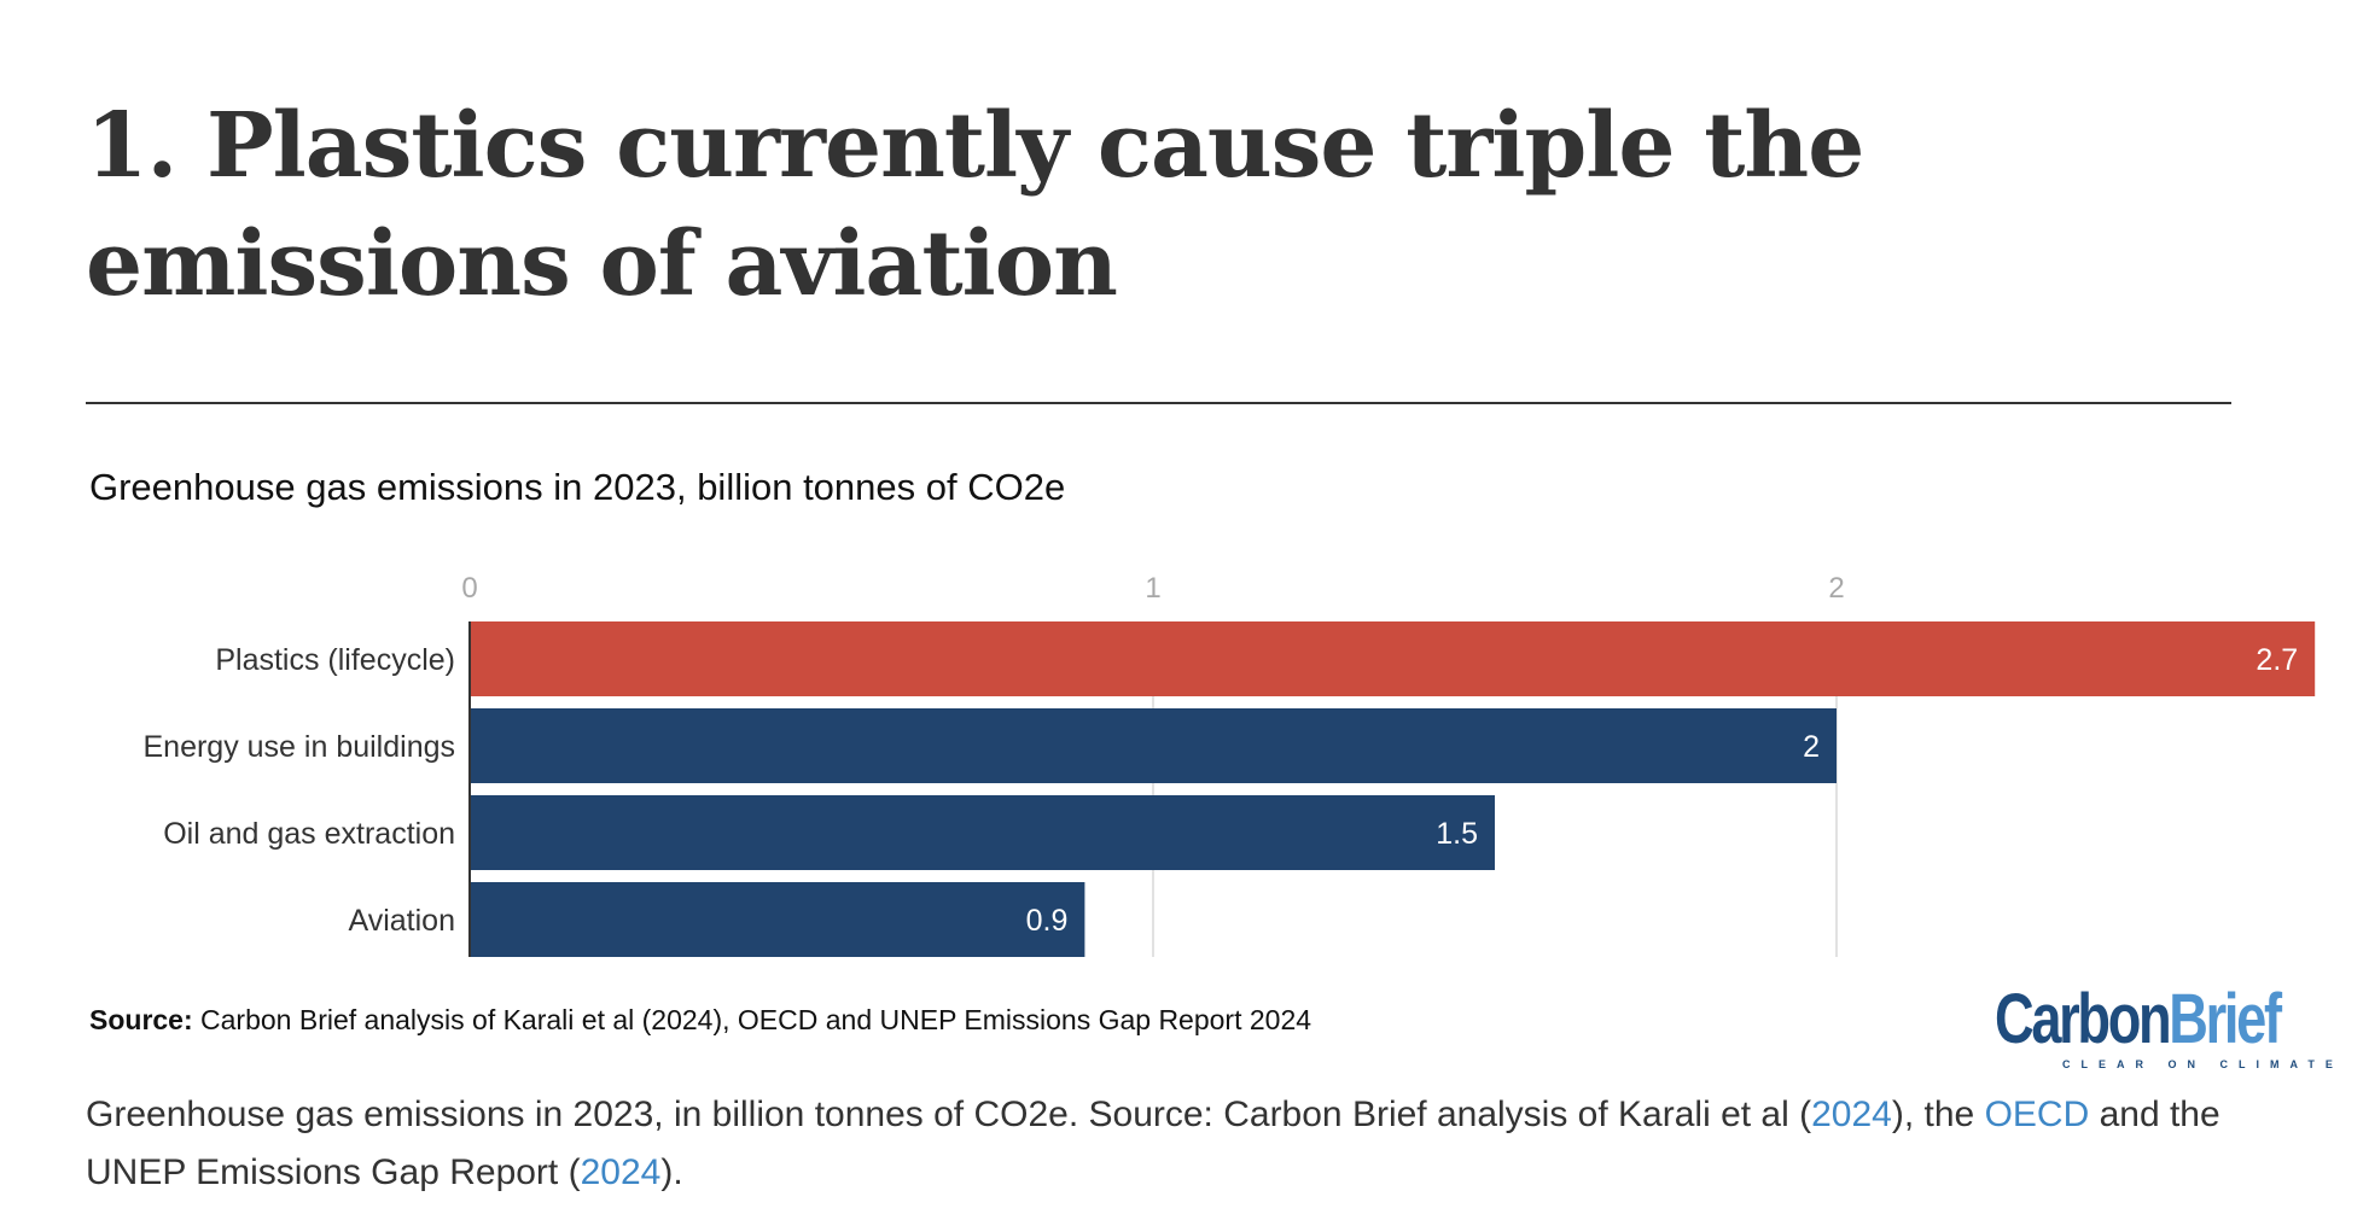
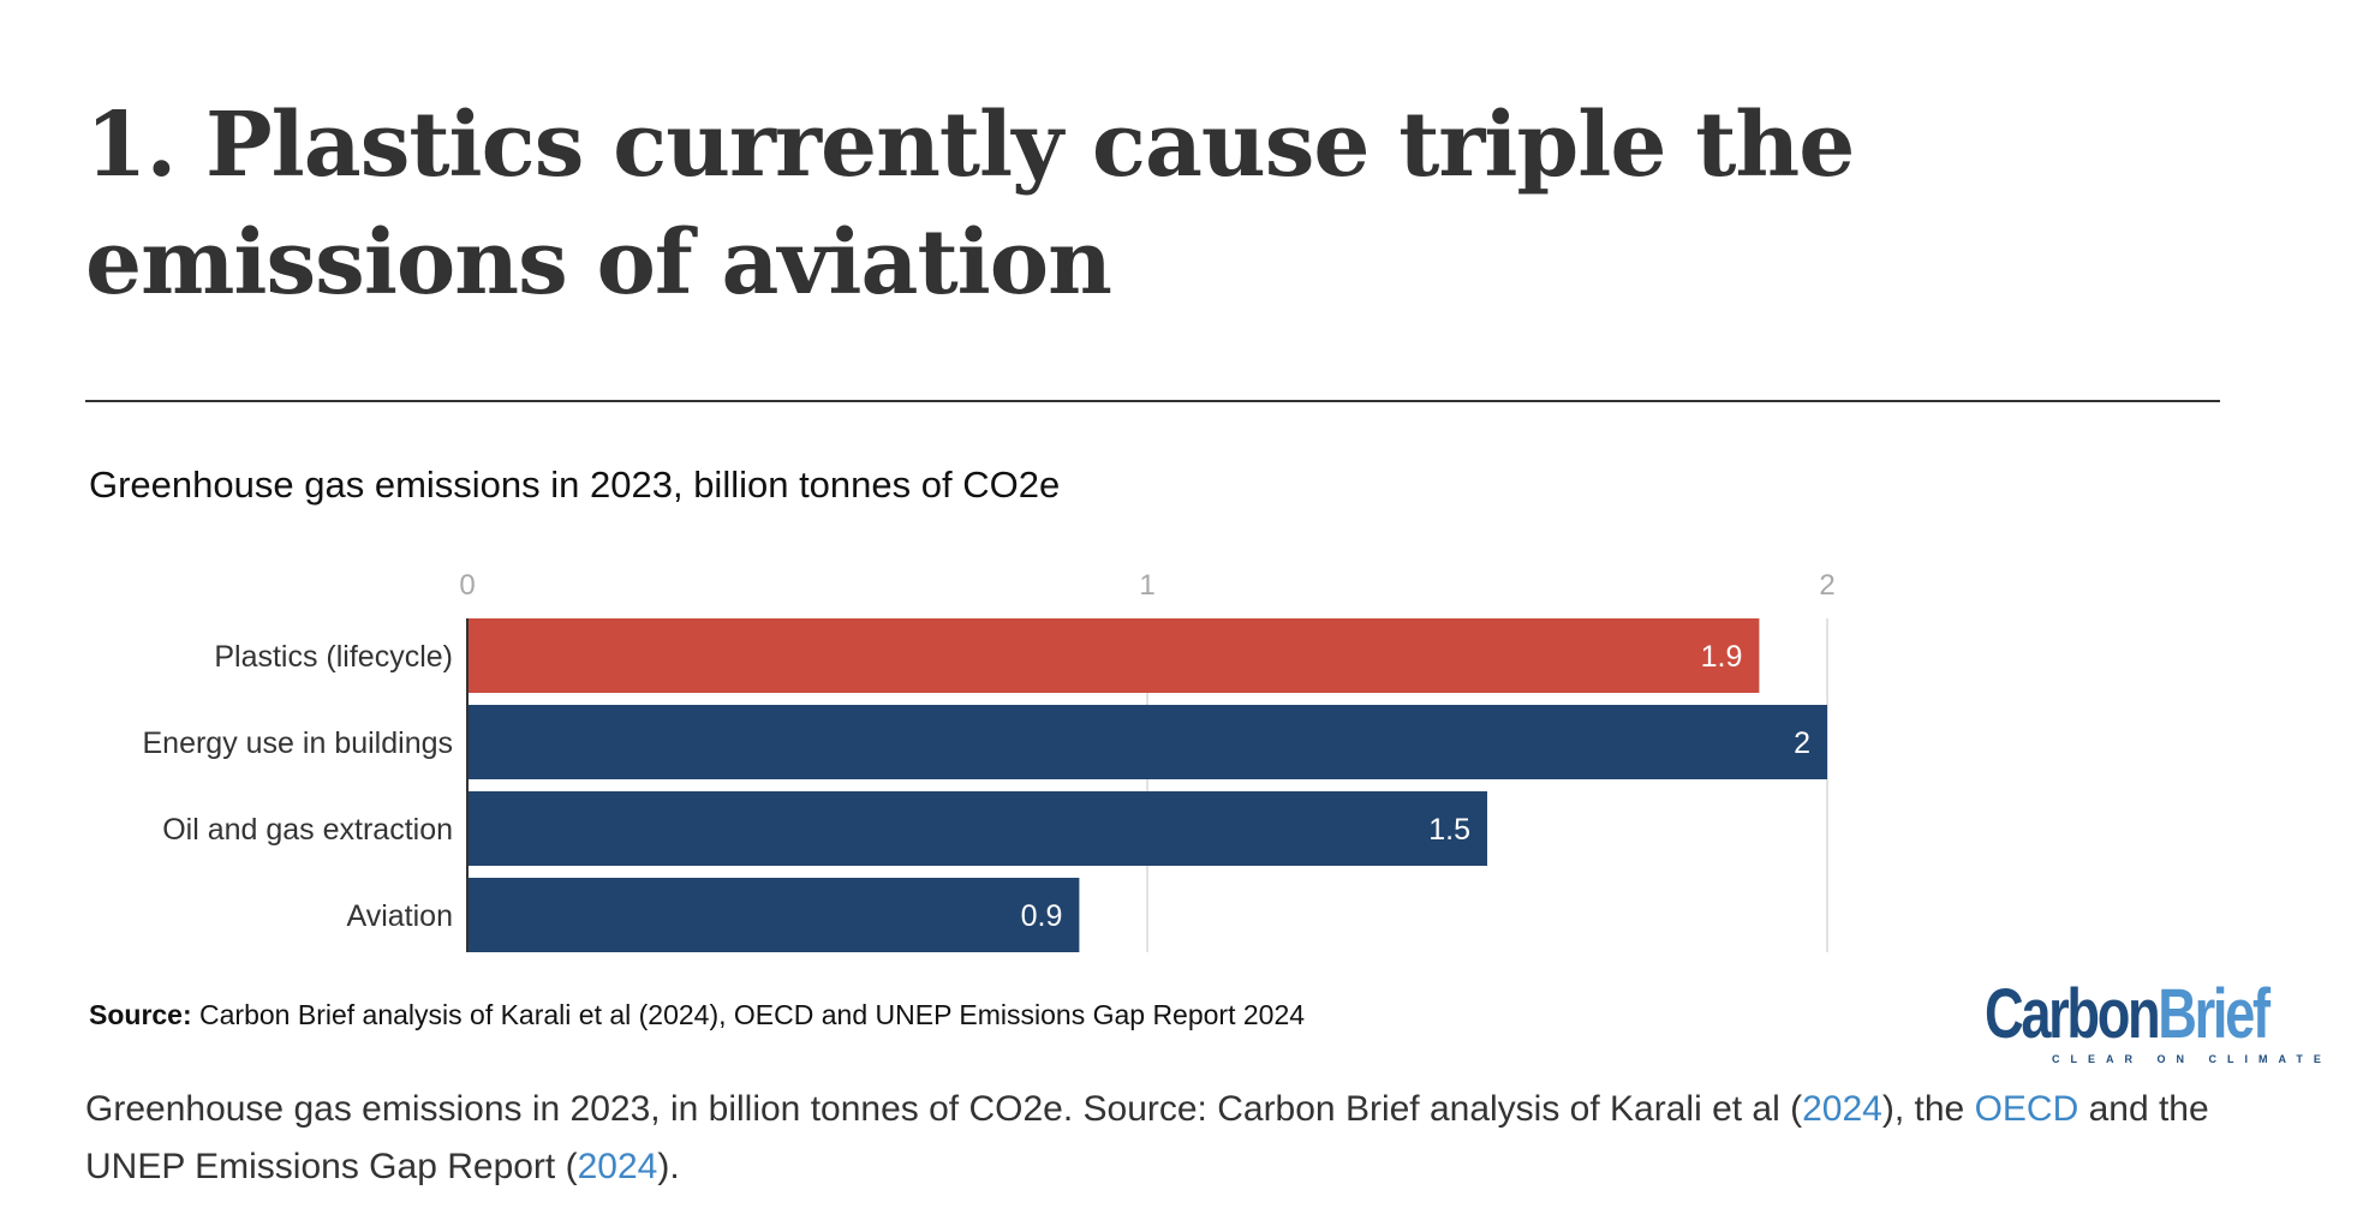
Plastics (lifecycle): 2.7 -> 1.9
